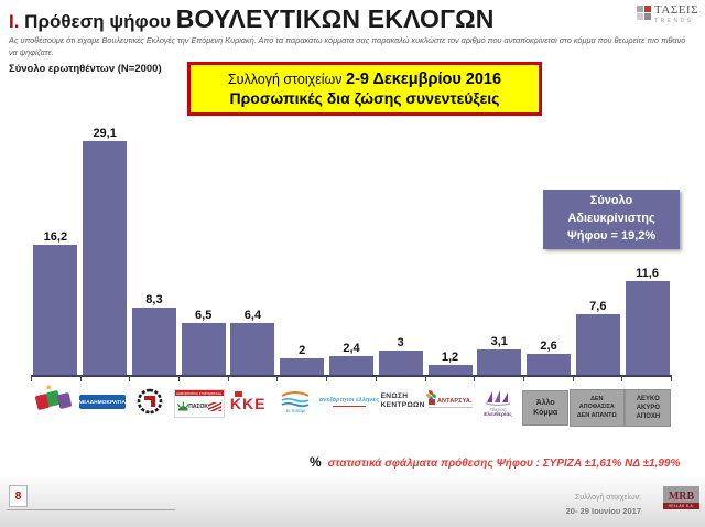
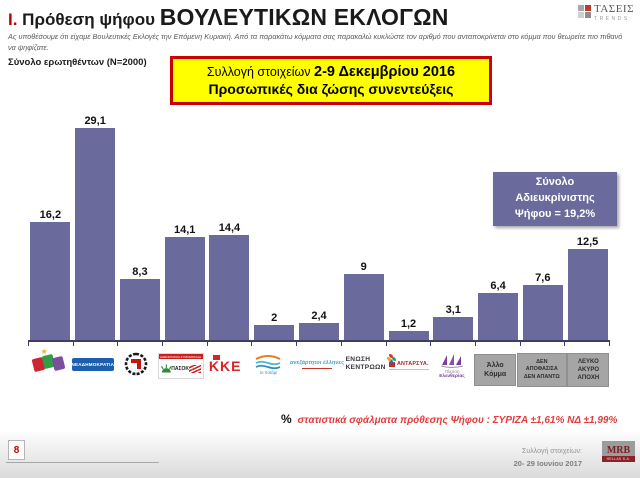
ΔΗΜΟΚΡΑΤΙΚΗ ΣΥΜΠΑΡΑΤΑΞΗ ΠΑΣΟΚ: 6,5 -> 14,1
ΚΚΕ: 6,4 -> 14,4
ΕΝΩΣΗ ΚΕΝΤΡΩΩΝ: 3 -> 9
Άλλο Κόμμα: 2,6 -> 6,4
ΛΕΥΚΟ ΑΚΥΡΟ ΑΠΟΧΗ: 11,6 -> 12,5
